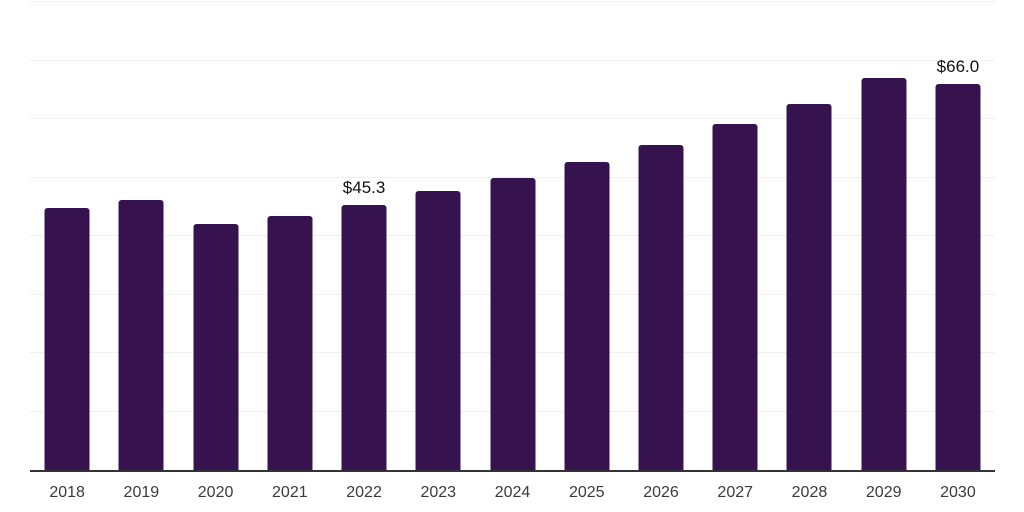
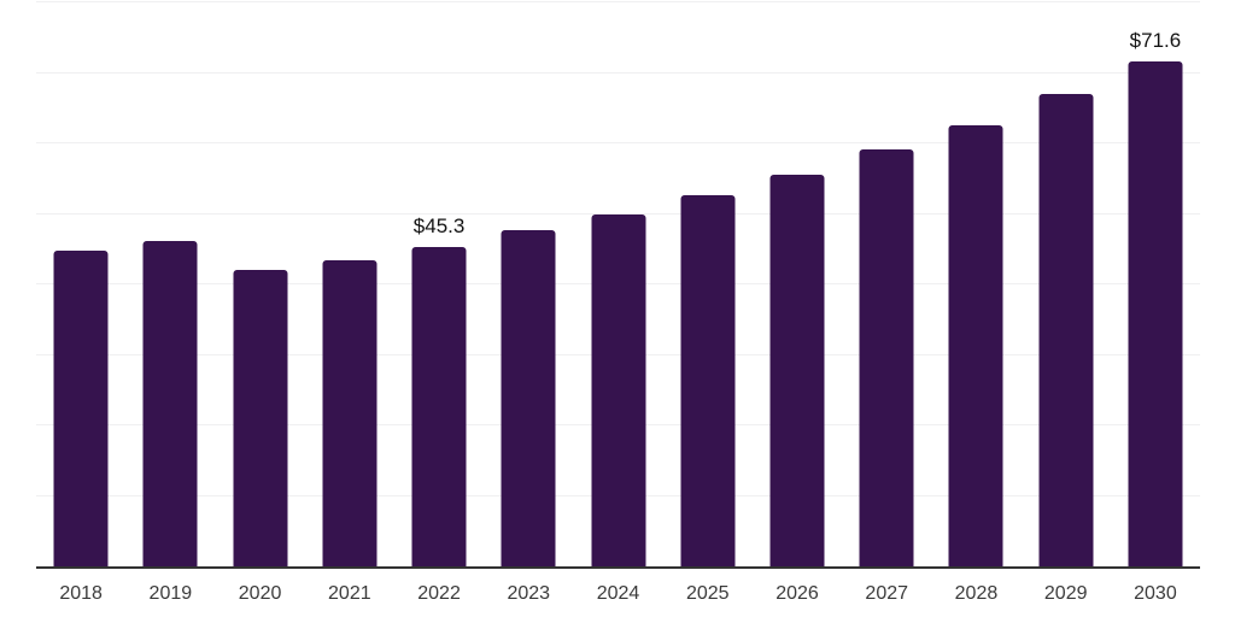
2030: $66.0 -> $71.6
